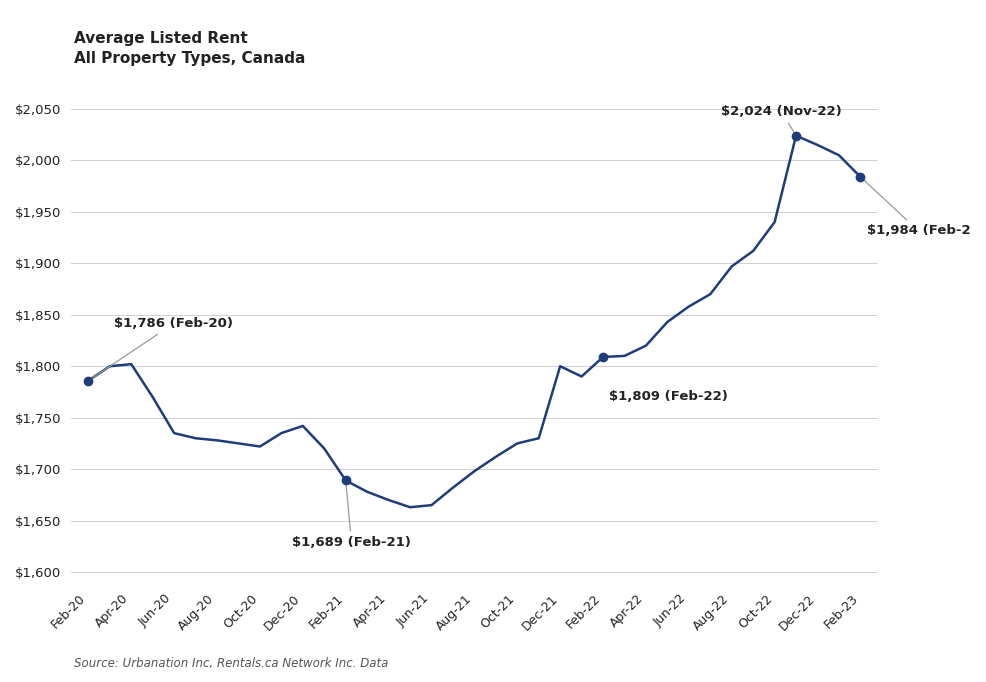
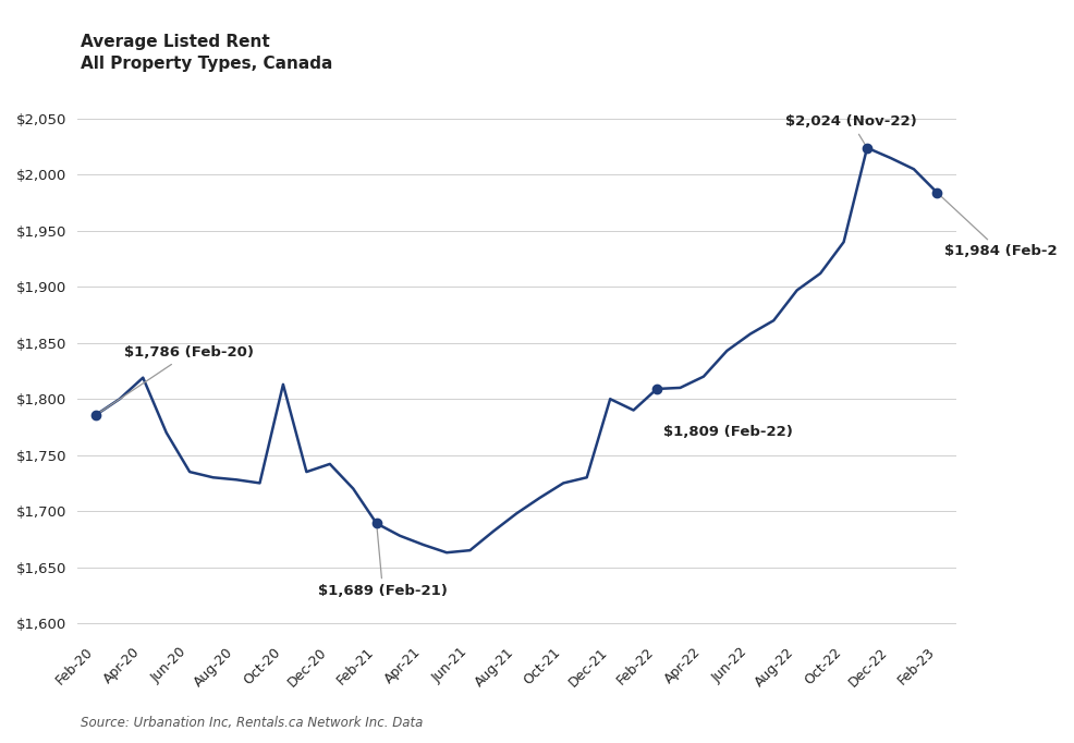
Apr-20: $1,802 -> $1,819
Oct-20: $1,722 -> $1,813
